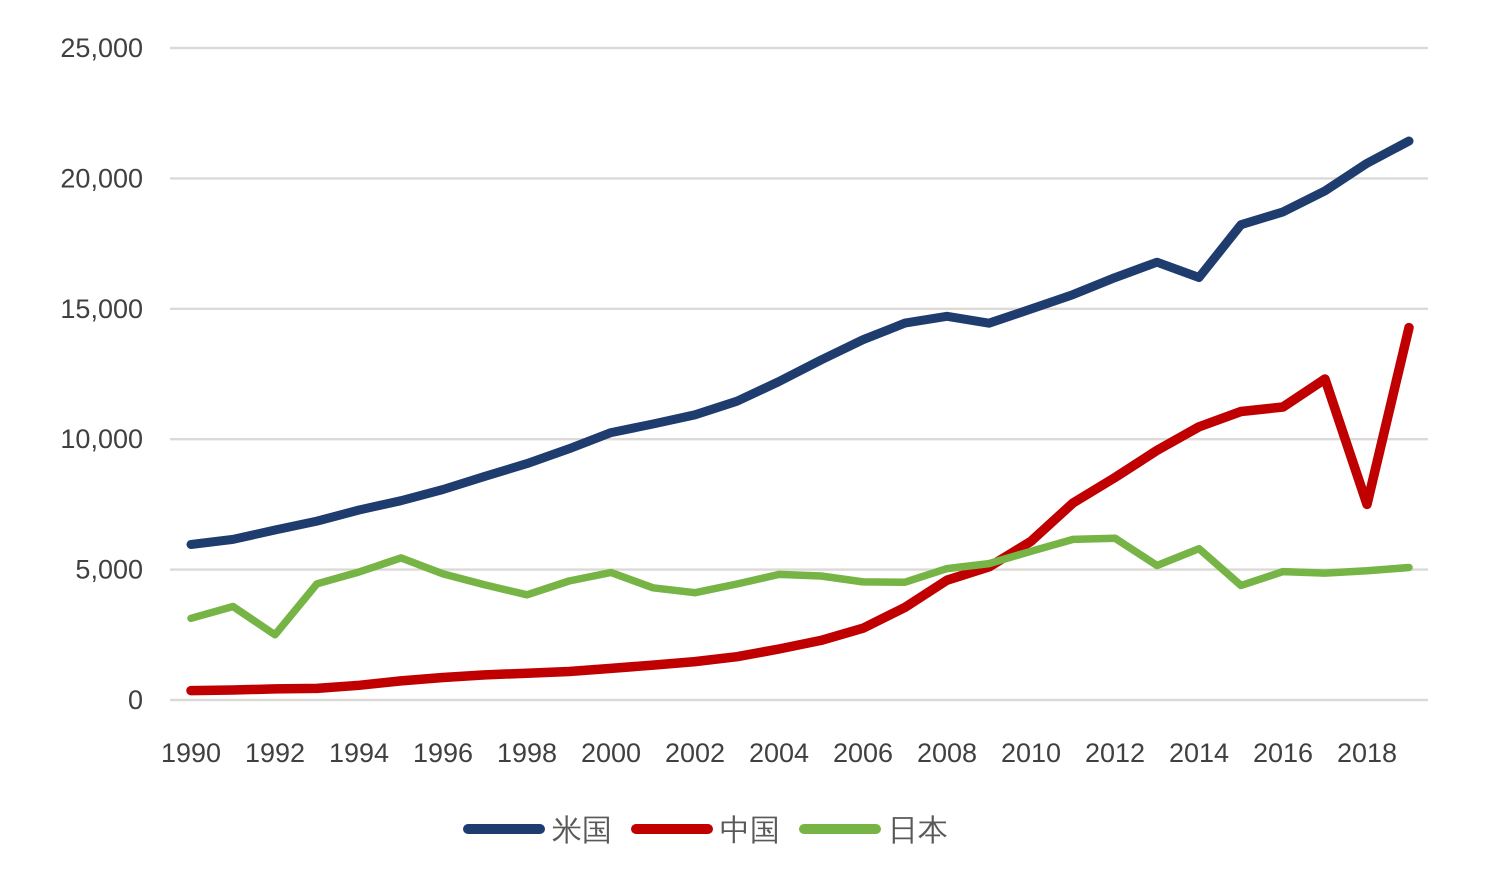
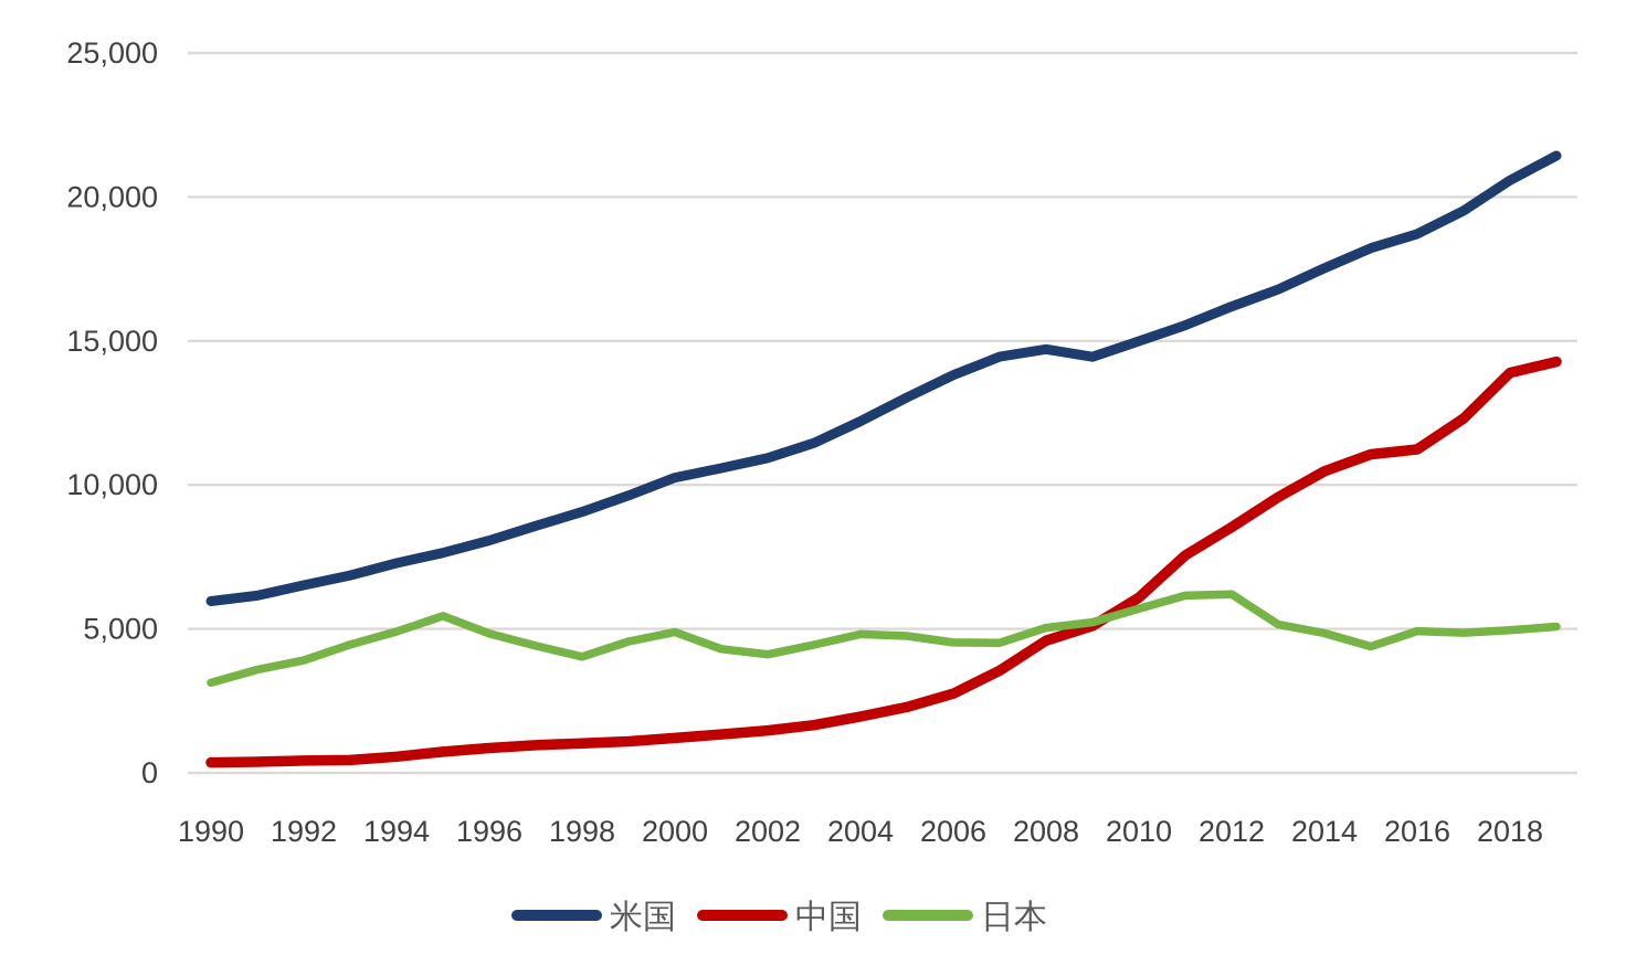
日本/1992: 2500 -> 3900
米国/2014: 16200 -> 17500
日本/2014: 5800 -> 4800
中国/2018: 7500 -> 13900
